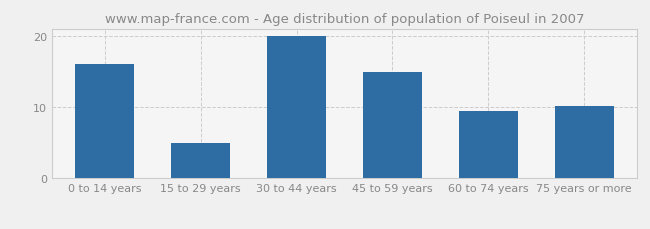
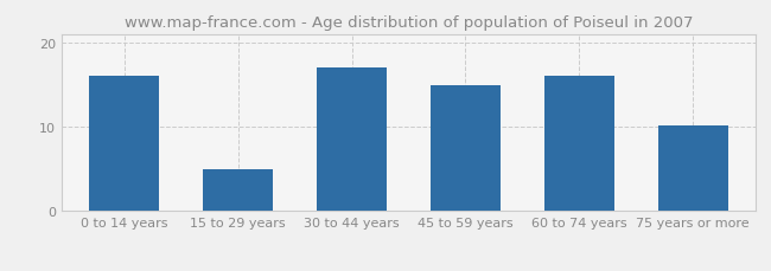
30 to 44 years: 20.0 -> 17.0
60 to 74 years: 9.5 -> 16.0
